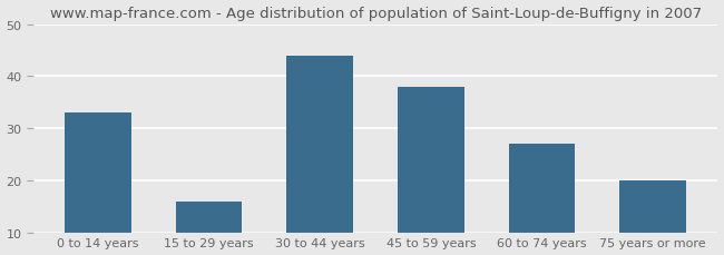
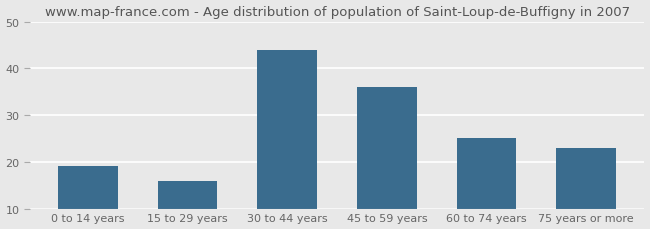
0 to 14 years: 33 -> 19
45 to 59 years: 38 -> 36
60 to 74 years: 27 -> 25
75 years or more: 20 -> 23
